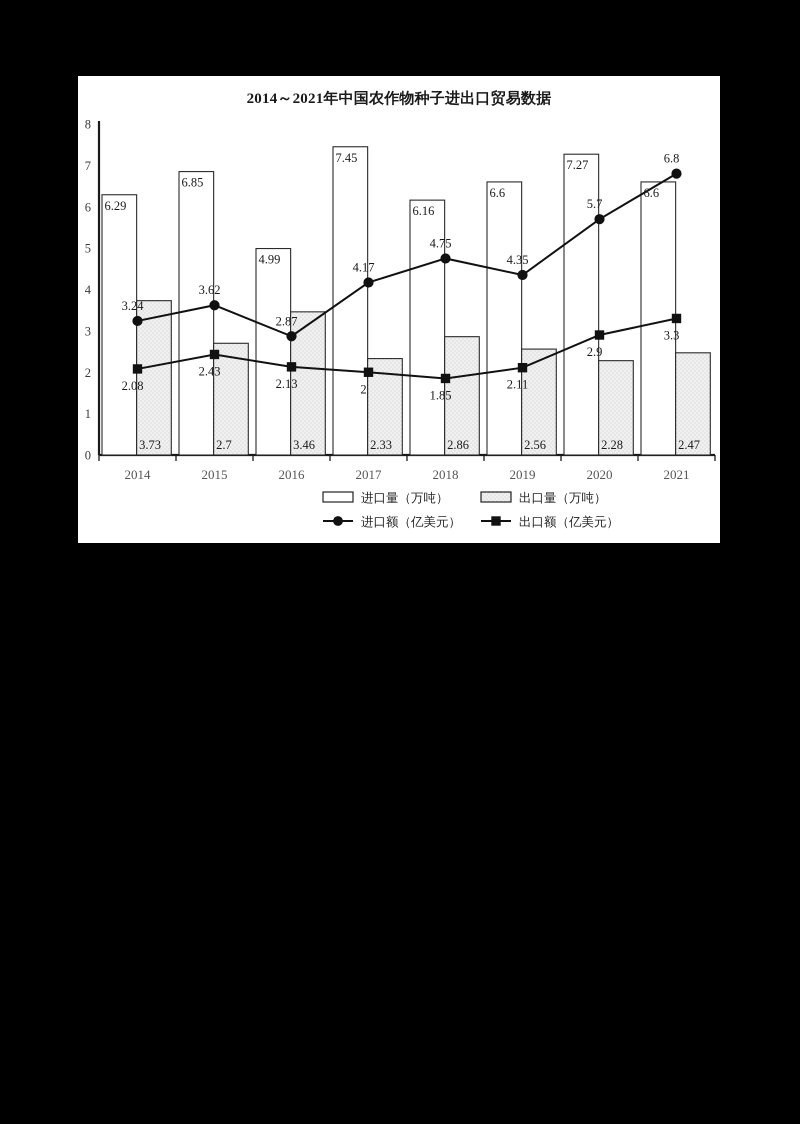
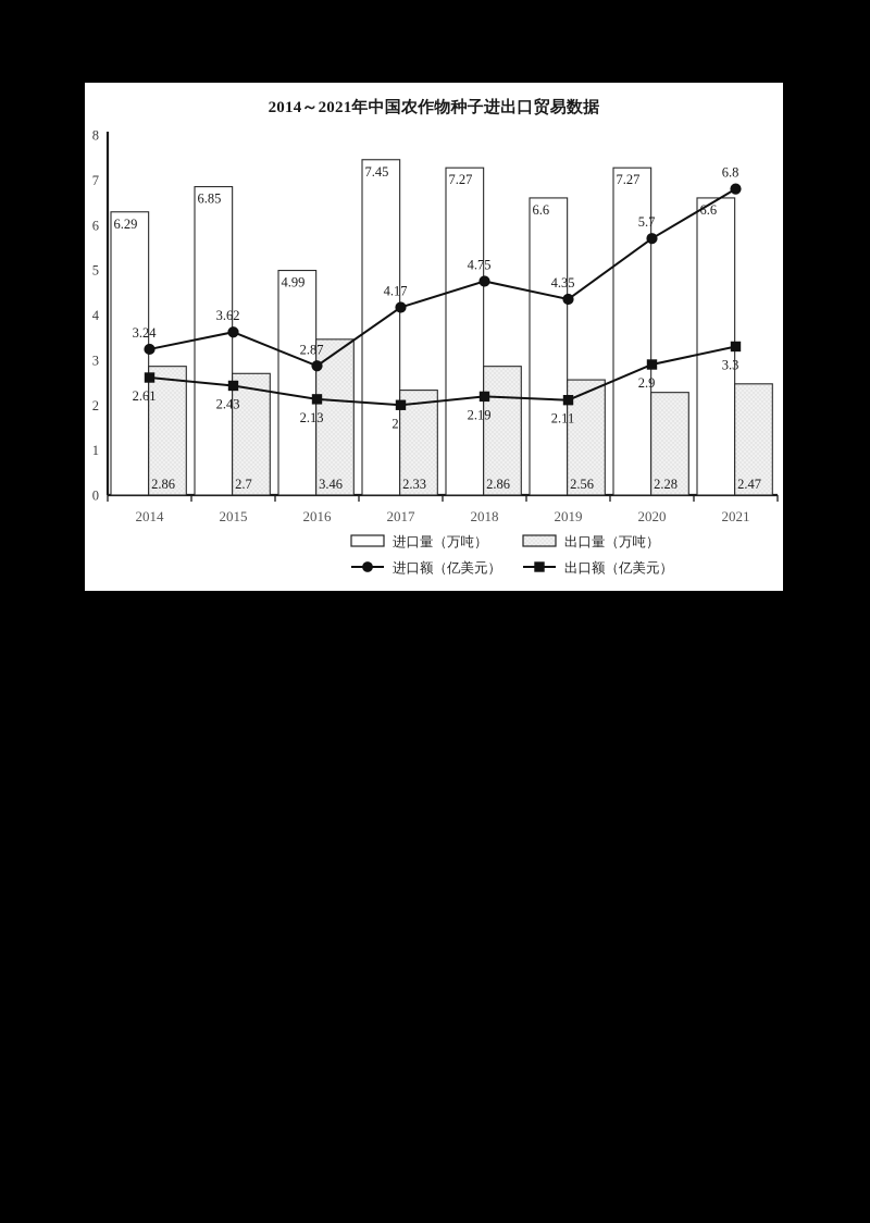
出口量（万吨）/2014: 3.73 -> 2.86
出口额（亿美元）/2014: 2.08 -> 2.61
进口量（万吨）/2018: 6.16 -> 7.27
出口额（亿美元）/2018: 1.85 -> 2.19
